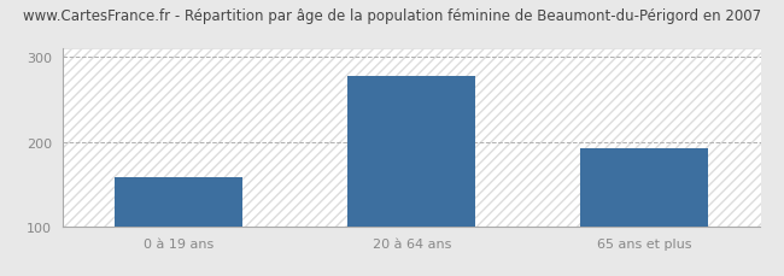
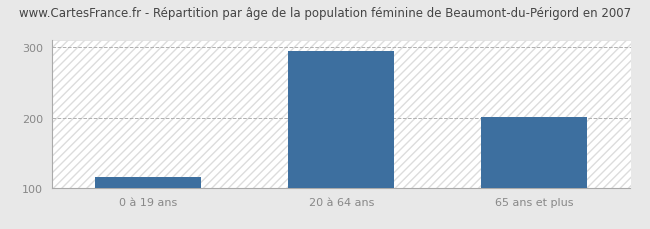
0 à 19 ans: 158 -> 115
20 à 64 ans: 278 -> 295
65 ans et plus: 192 -> 201
